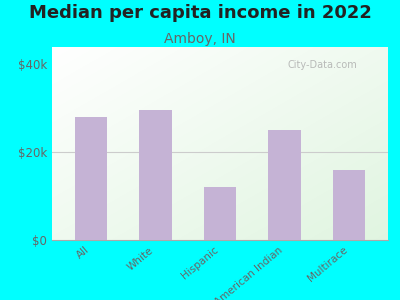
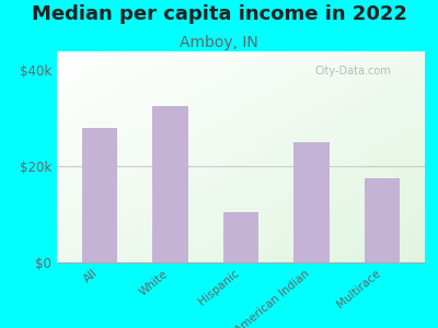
White: $29.5k -> $32.5k
Hispanic: $12.0k -> $10.5k
Multirace: $16.0k -> $17.5k
